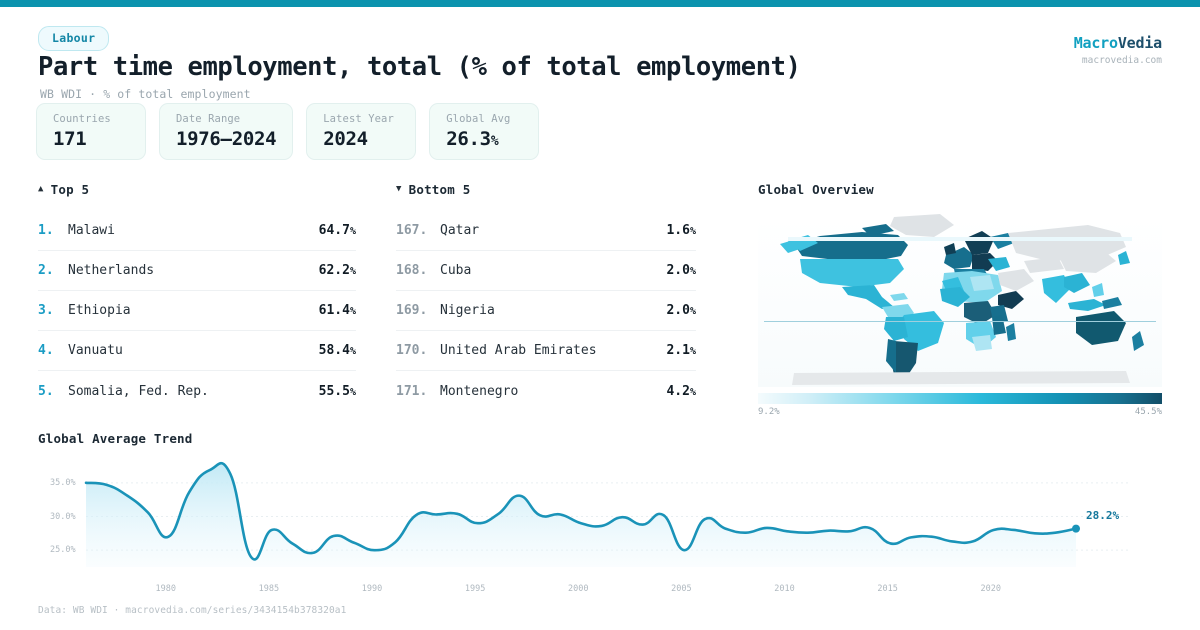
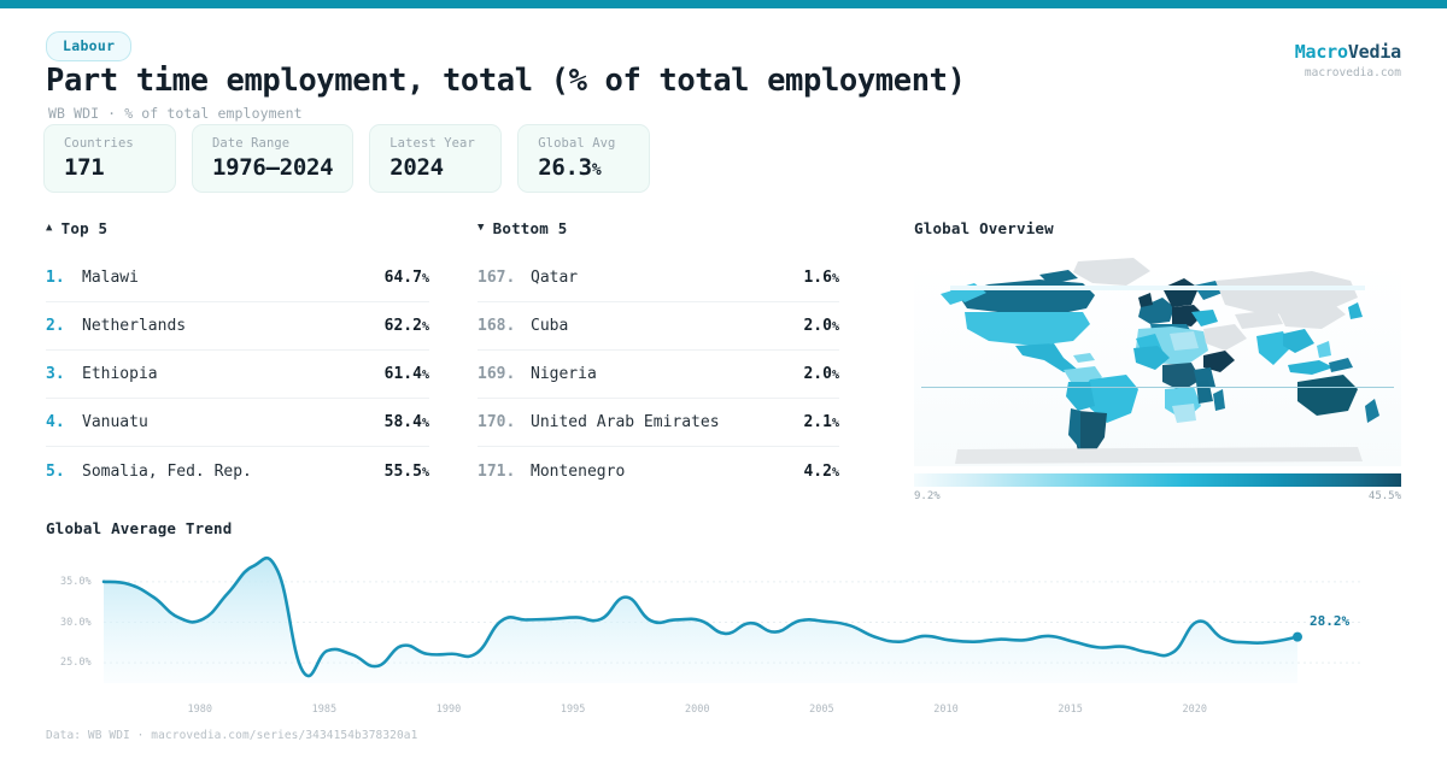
1980: 27% -> 30%
1985: 28% -> 26%
1990: 25% -> 26%
1995: 29% -> 31%
2000: 29% -> 30%
2005: 25% -> 30%
2015: 26% -> 28%
2020: 28% -> 30%
